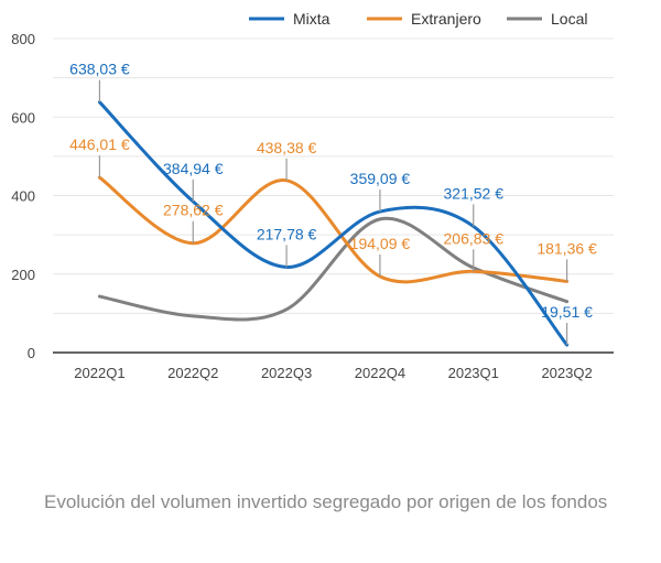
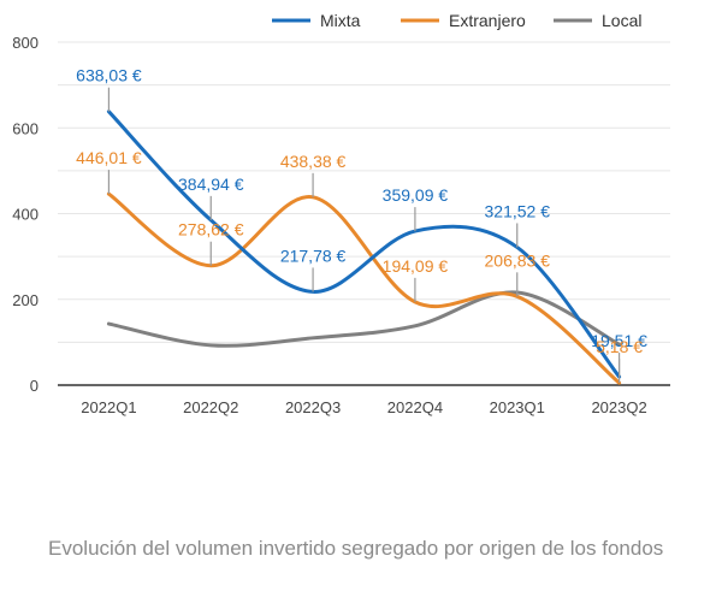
Local/2022Q4: 340 -> 140
Extranjero/2023Q2: 181,36 -> 5,18
Local/2023Q2: 130 -> 100
